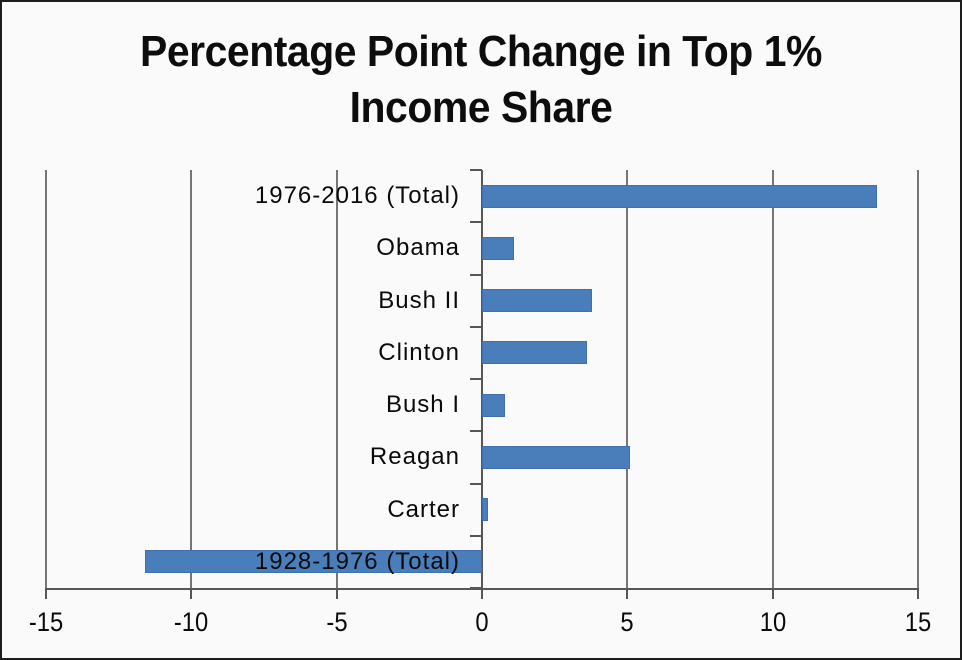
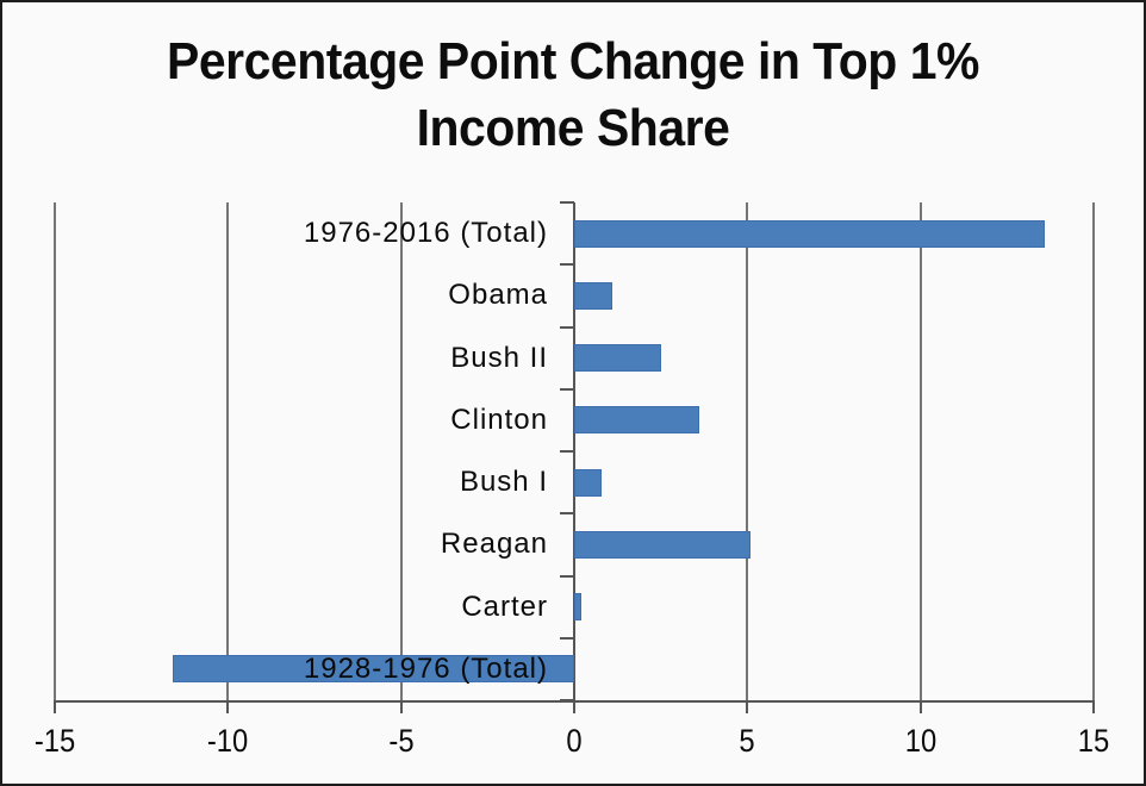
Bush II: 3.8 -> 2.5
